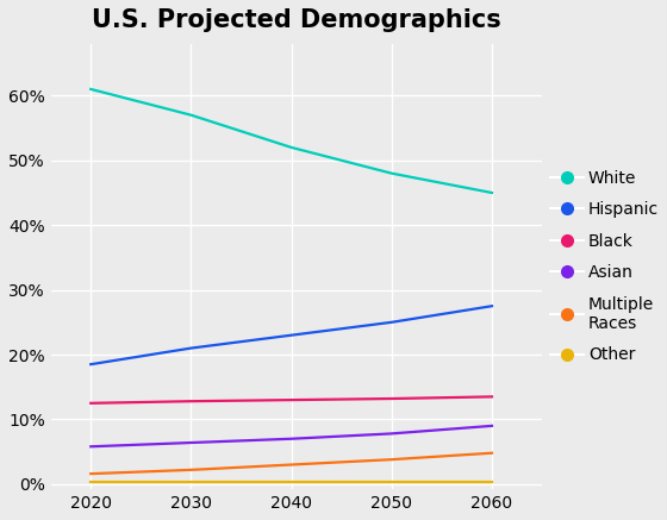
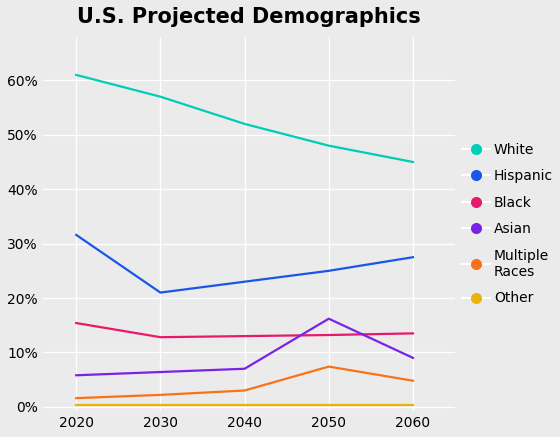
Hispanic/2020: 18.5% -> 31.6%
Black/2020: 12.5% -> 15.4%
Asian/2050: 7.8% -> 16.2%
Multiple Races/2050: 3.8% -> 7.4%
